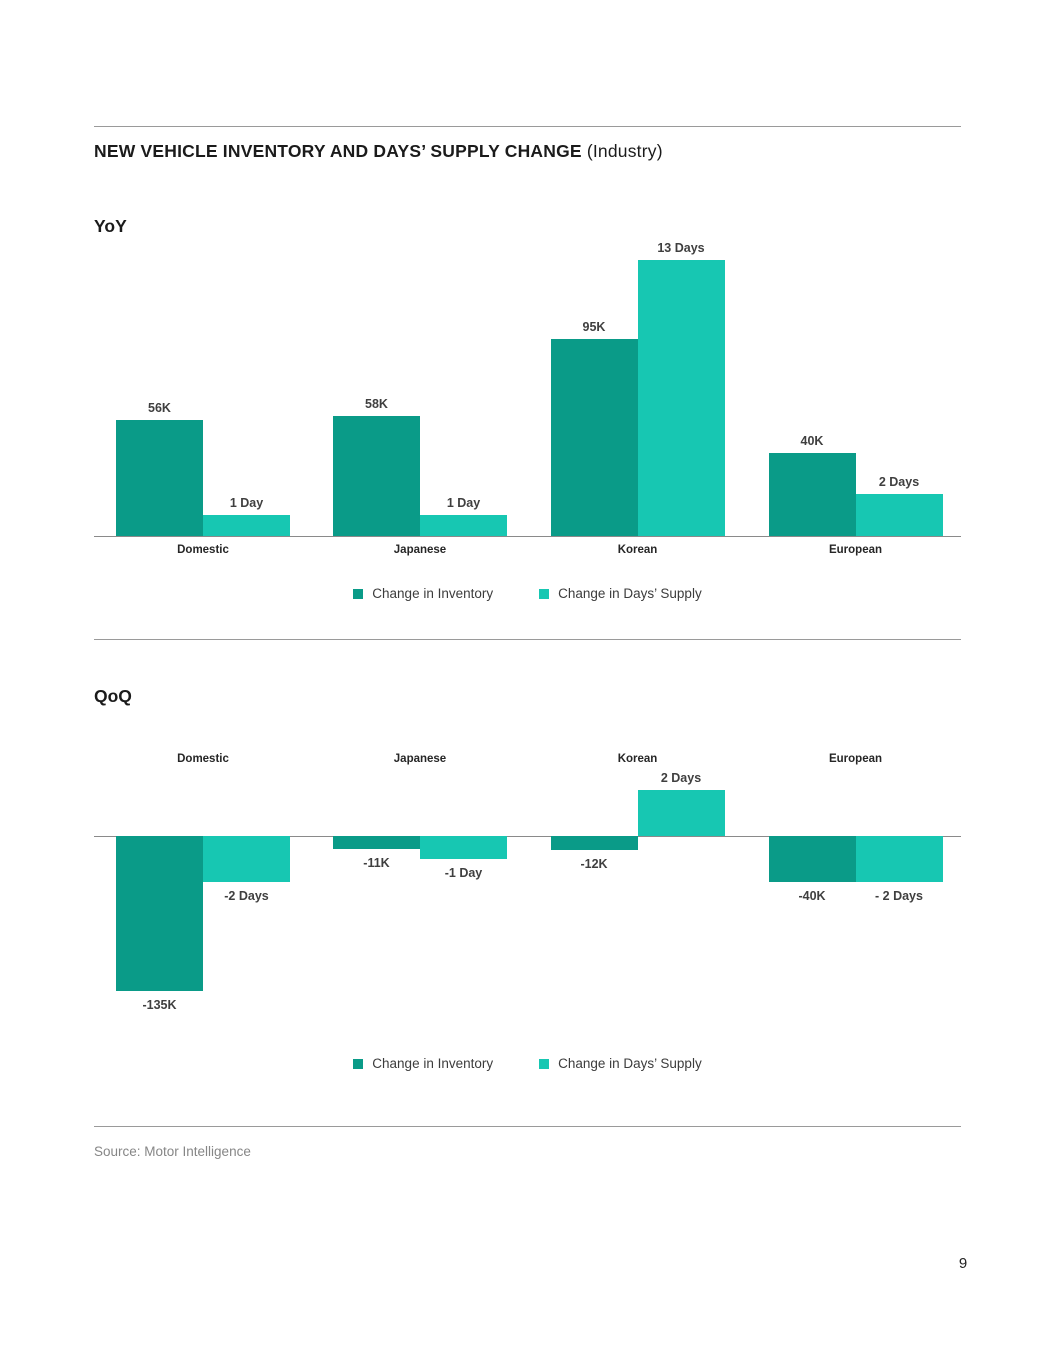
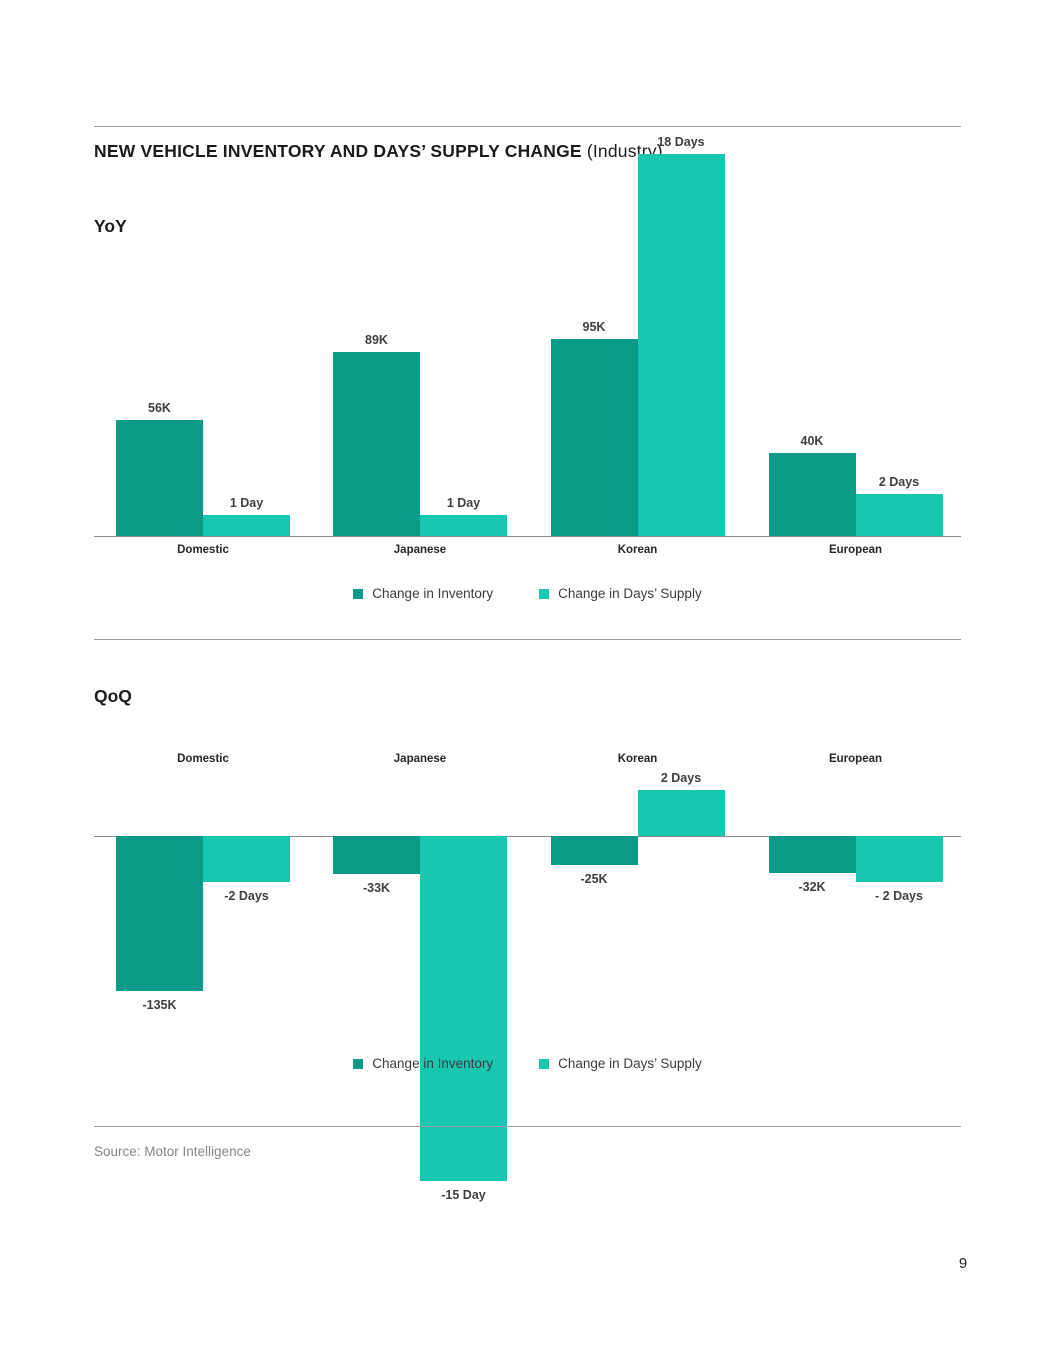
YoY/Change in Inventory/Japanese: 58K -> 89K
YoY/Change in Days’ Supply/Korean: 13 -> 18
QoQ/Change in Inventory/Japanese: -11K -> -33K
QoQ/Change in Days’ Supply/Japanese: -1 -> -15
QoQ/Change in Inventory/Korean: -12K -> -25K
QoQ/Change in Inventory/European: -40K -> -32K
